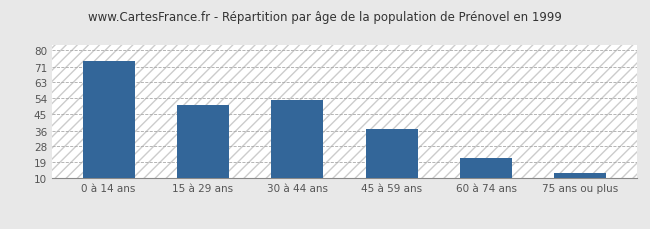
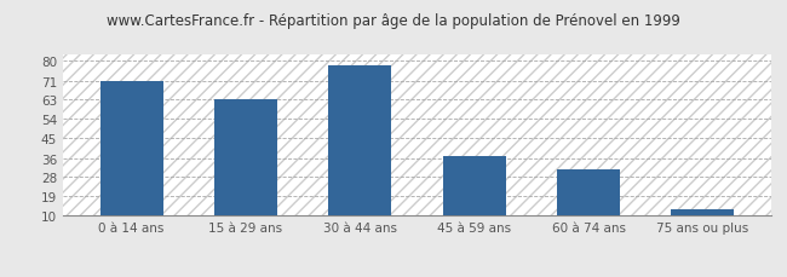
0 à 14 ans: 74 -> 71
15 à 29 ans: 50 -> 63
30 à 44 ans: 53 -> 78
60 à 74 ans: 21 -> 31
